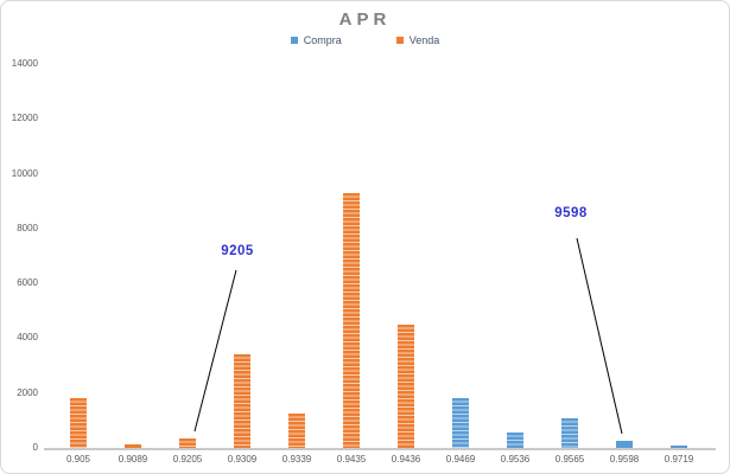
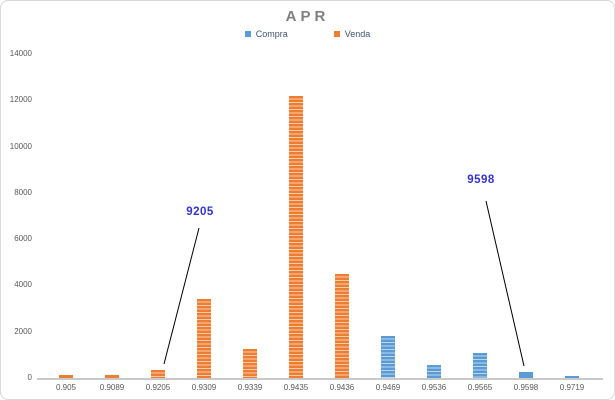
Venda/0.905: 1800 -> 200
Venda/0.9435: 9300 -> 12200
